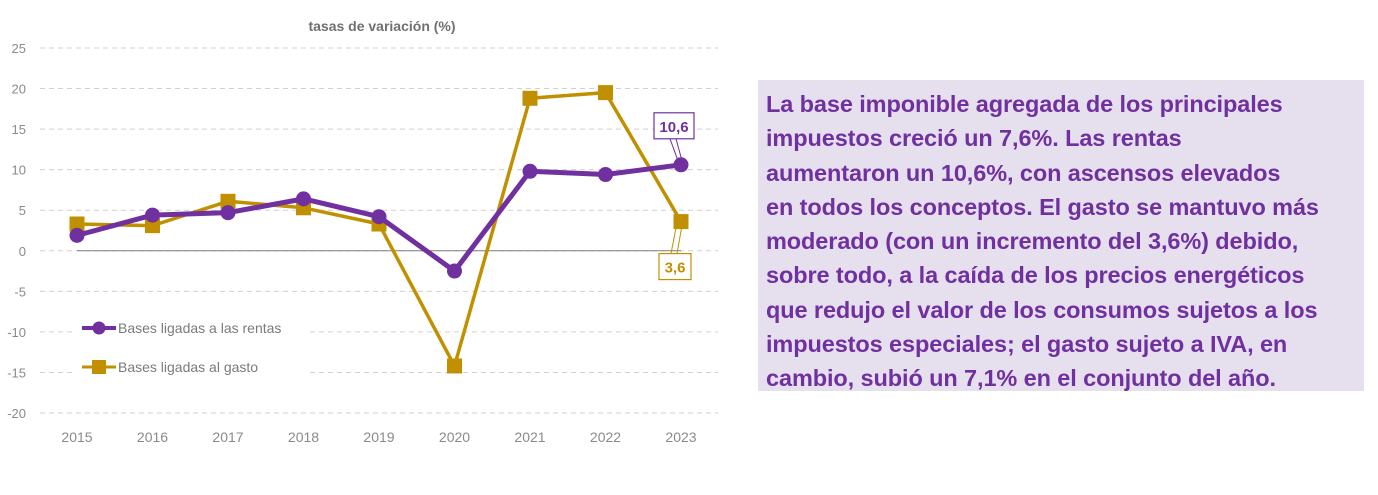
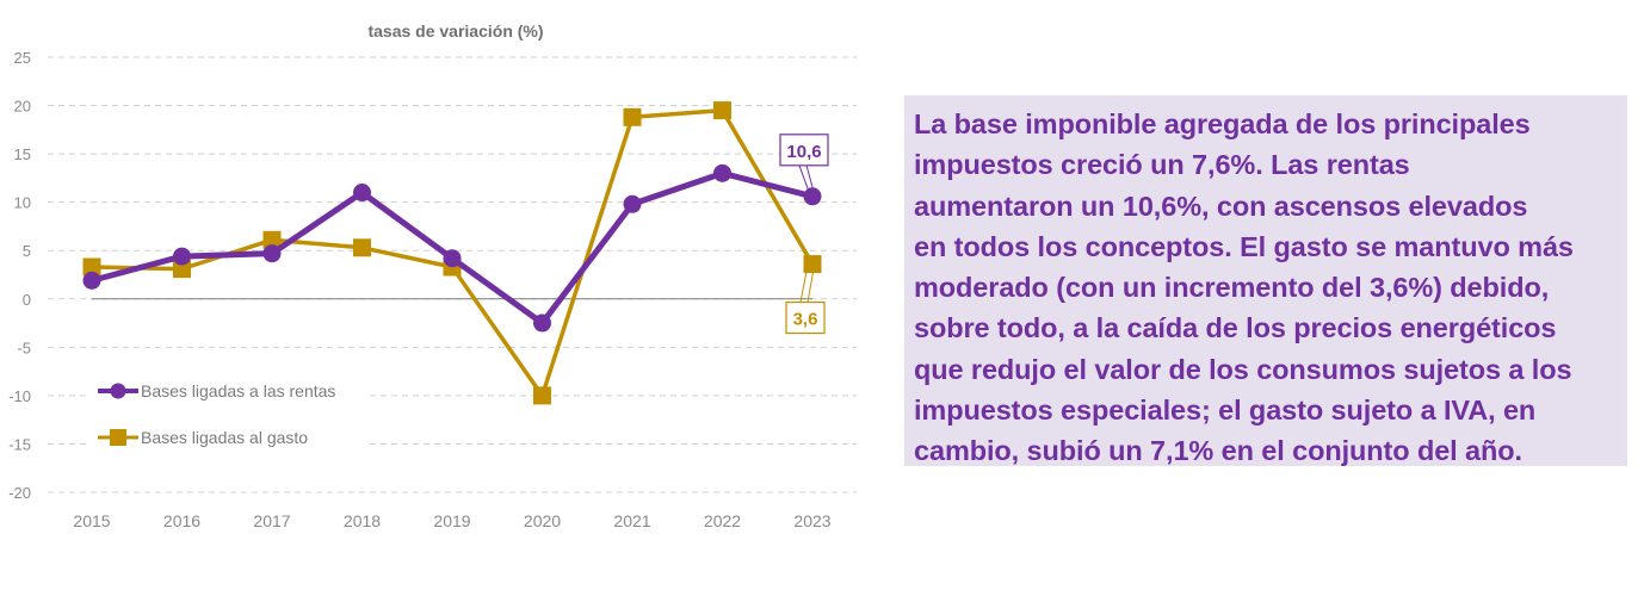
Bases ligadas a las rentas/2018: 6 -> 11
Bases ligadas al gasto/2020: -14 -> -10
Bases ligadas a las rentas/2022: 9 -> 13
